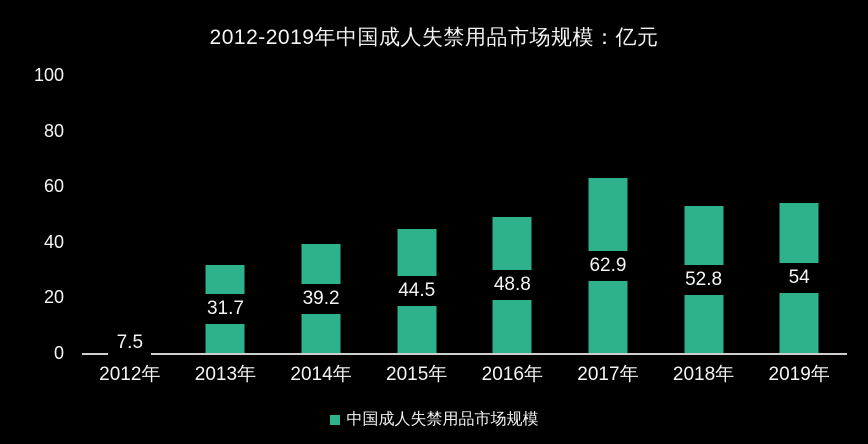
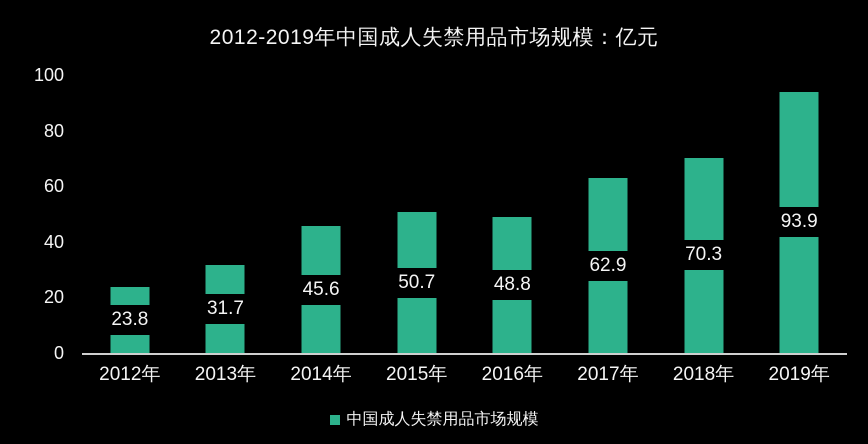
2012年: 7.5 -> 23.8
2014年: 39.2 -> 45.6
2015年: 44.5 -> 50.7
2018年: 52.8 -> 70.3
2019年: 54 -> 93.9
